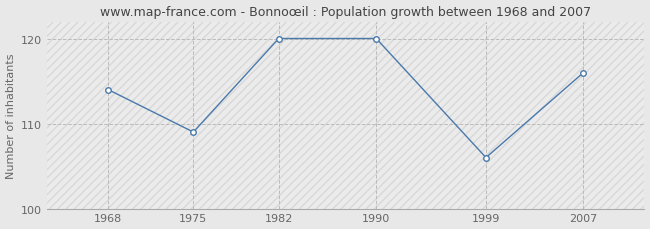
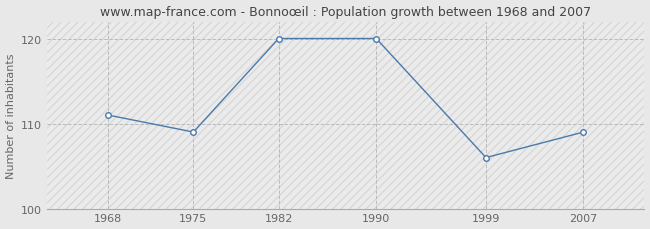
1968: 114 -> 111
2007: 116 -> 109
